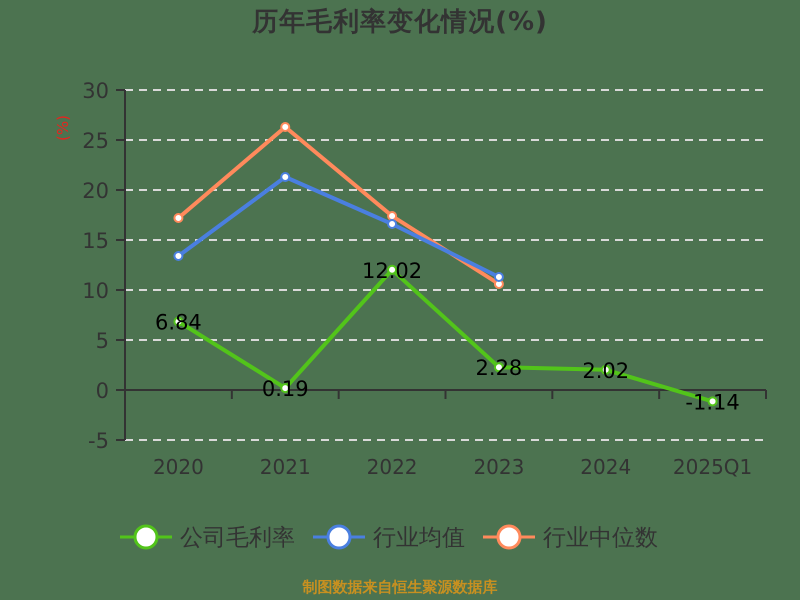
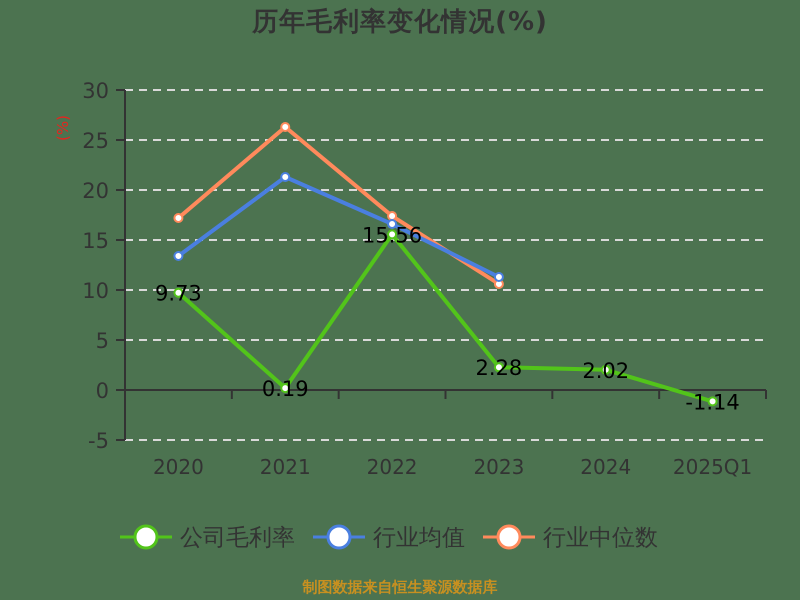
公司毛利率/2020: 6.84 -> 9.73
公司毛利率/2022: 12.02 -> 15.56
